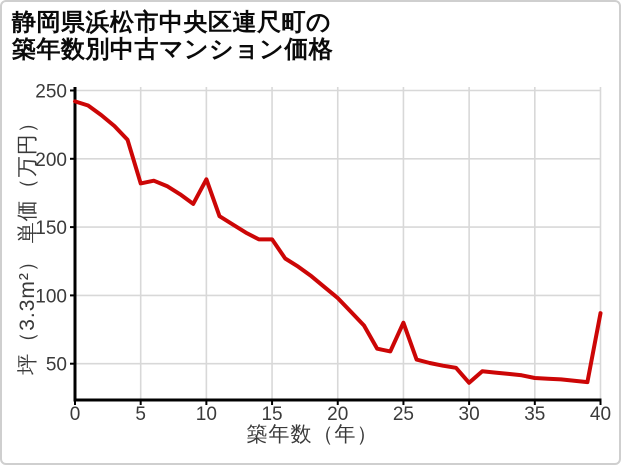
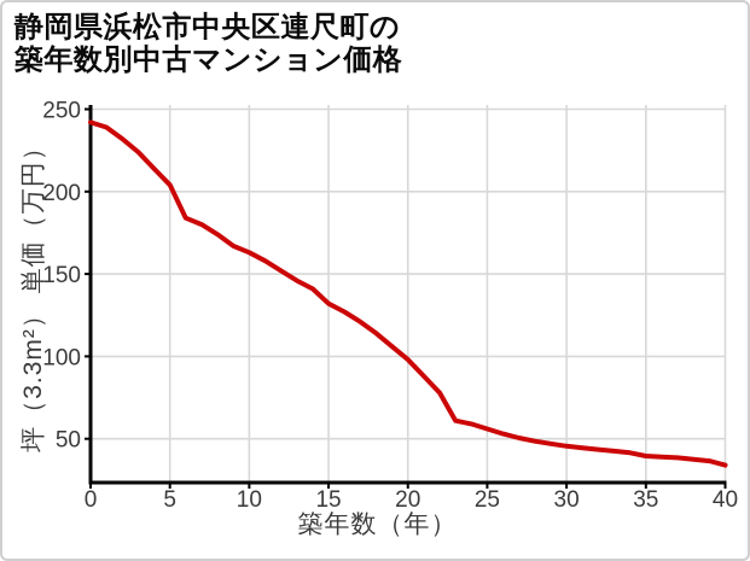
5: 182 -> 204
10: 185 -> 163
15: 141 -> 132
25: 80 -> 56
30: 36 -> 46
40: 87 -> 34
